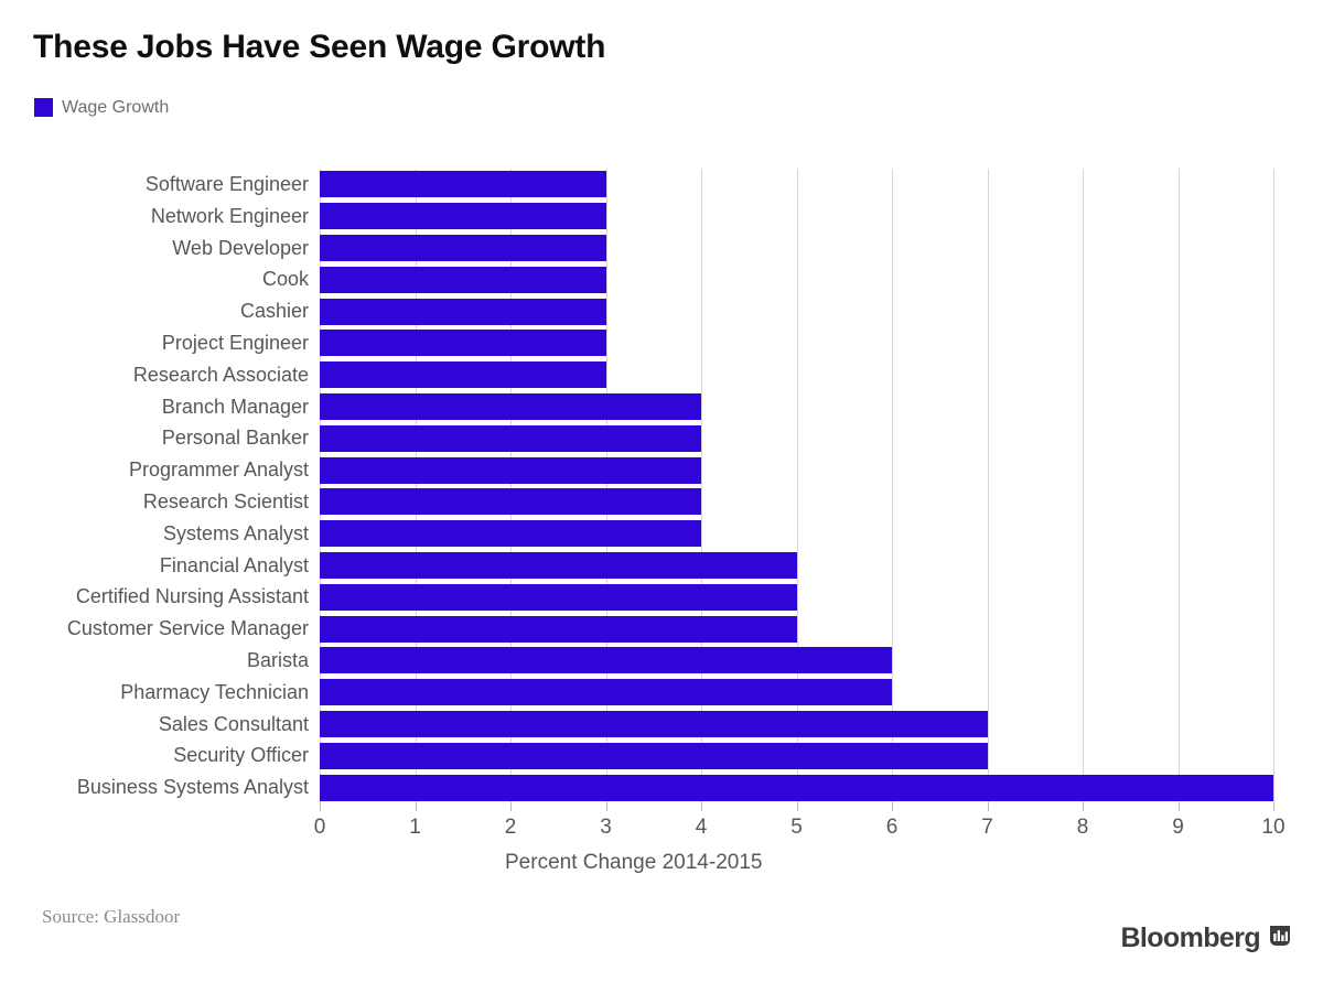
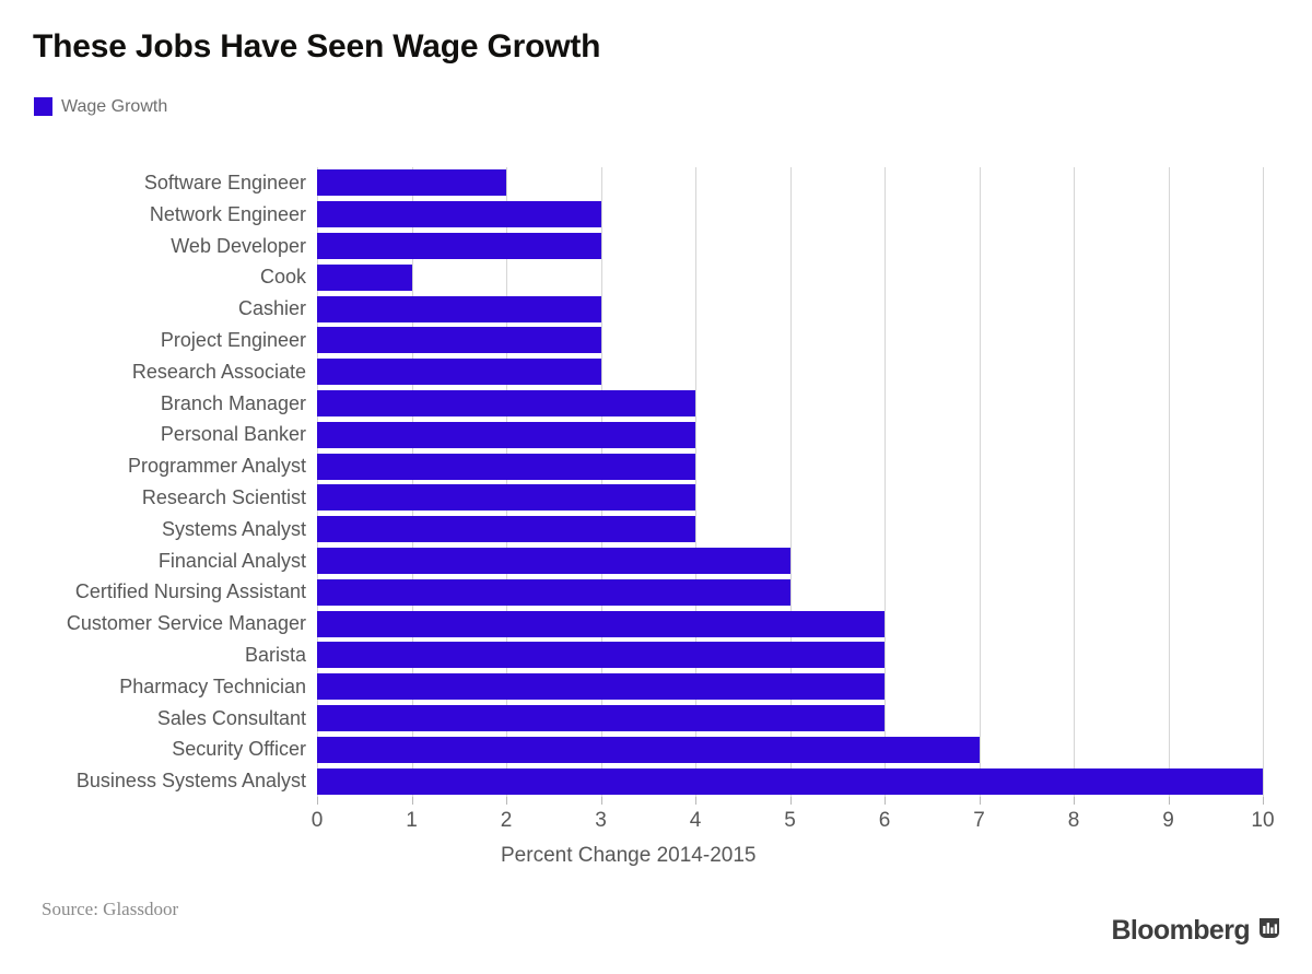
Software Engineer: 3 -> 2
Cook: 3 -> 1
Customer Service Manager: 5 -> 6
Sales Consultant: 7 -> 6
